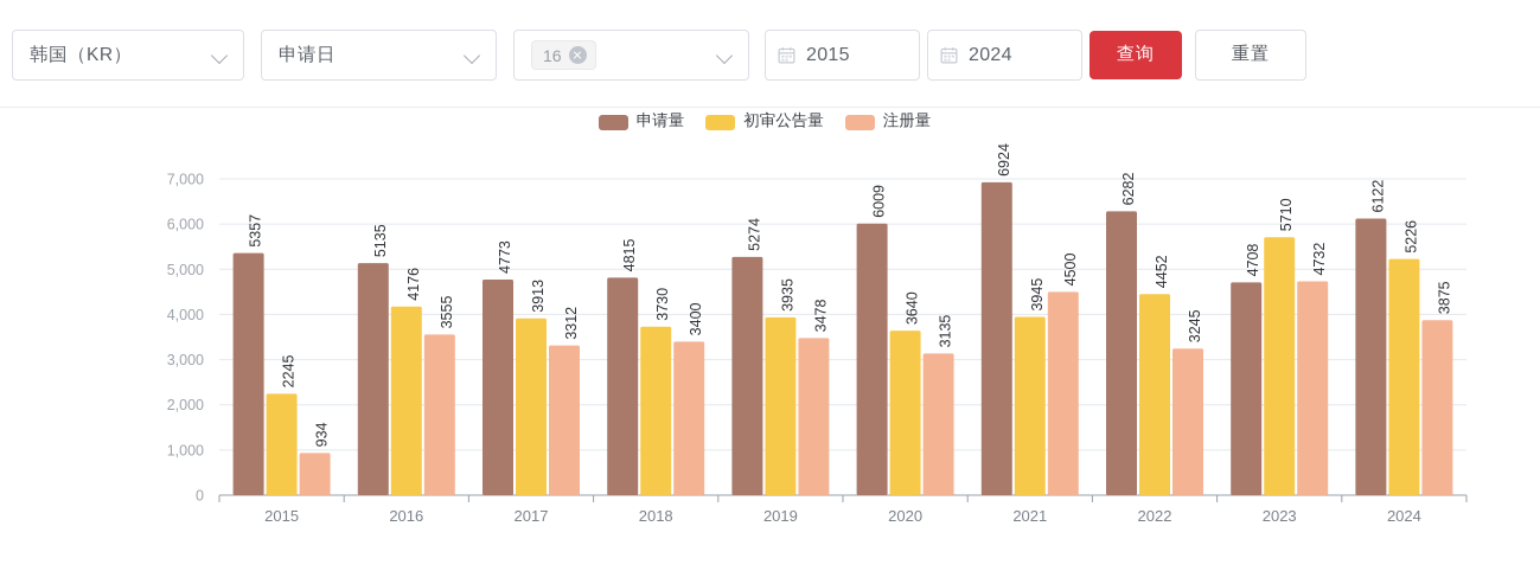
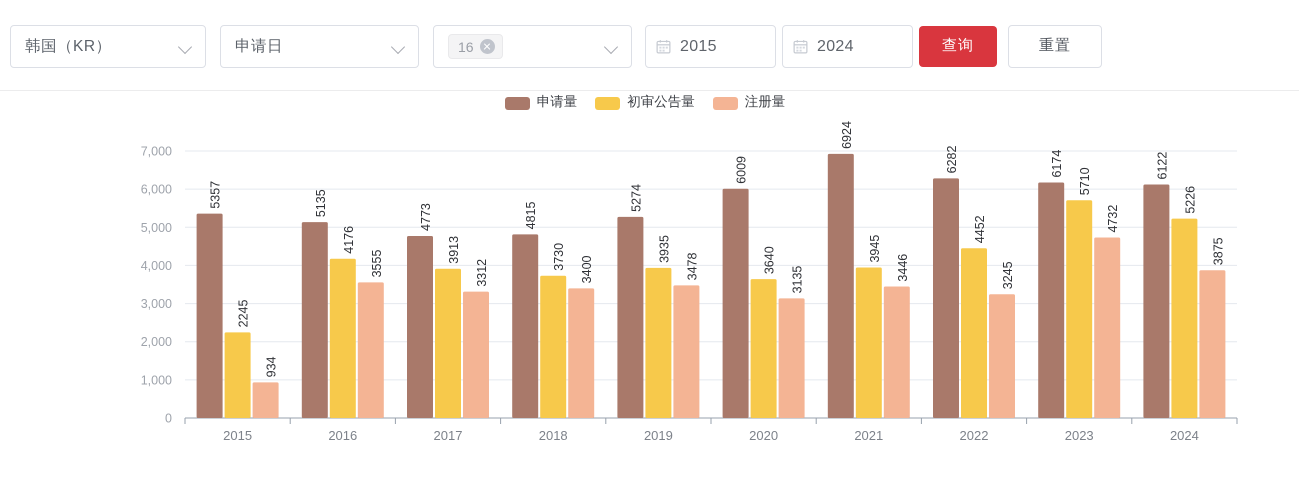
注册量/2021: 4500 -> 3446
申请量/2023: 4708 -> 6174
